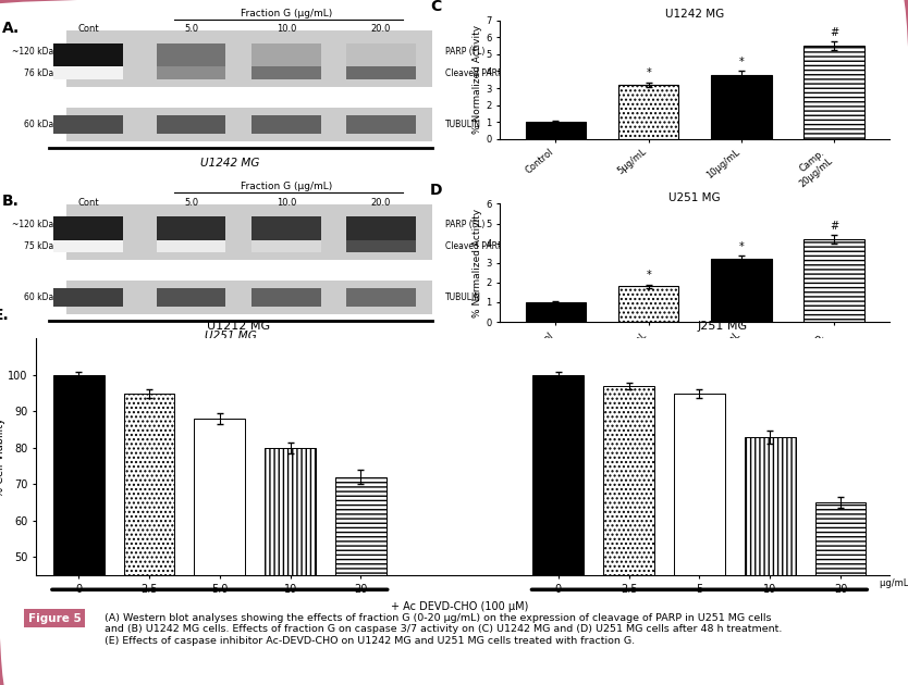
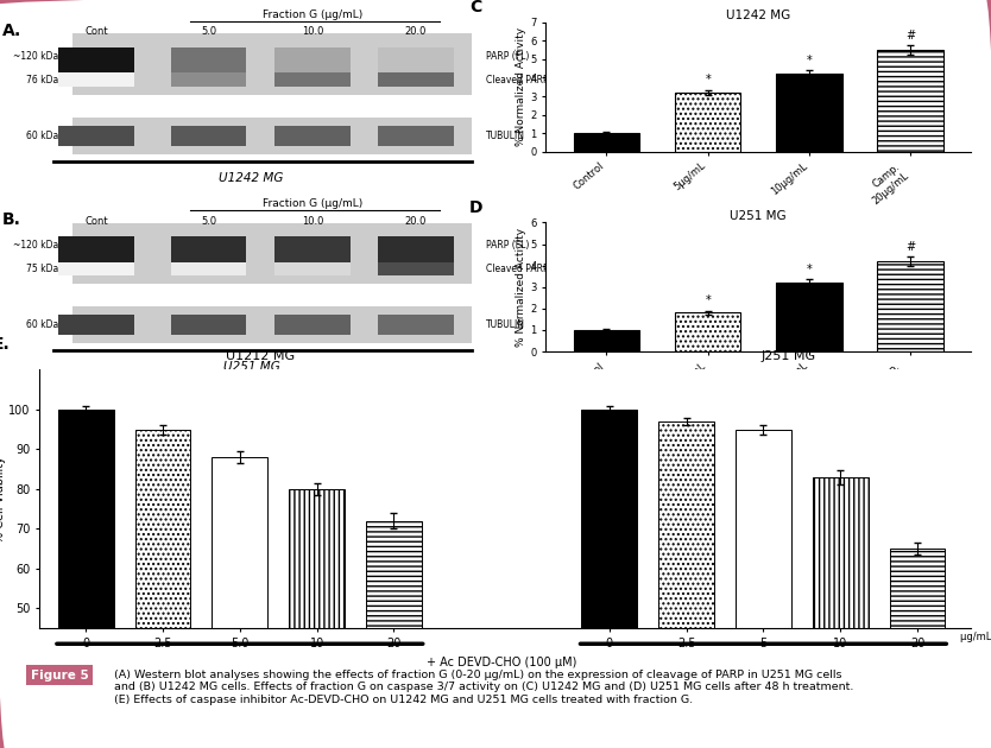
U1242 MG/10μg/mL: 3.8 -> 4.2
